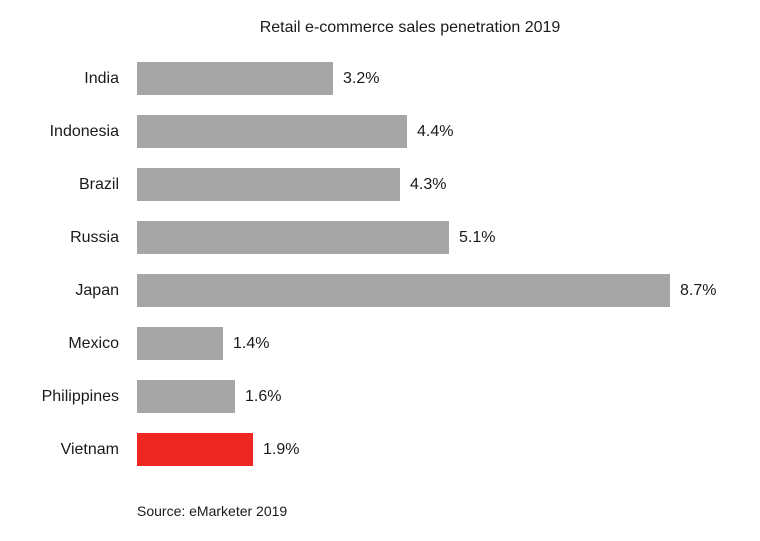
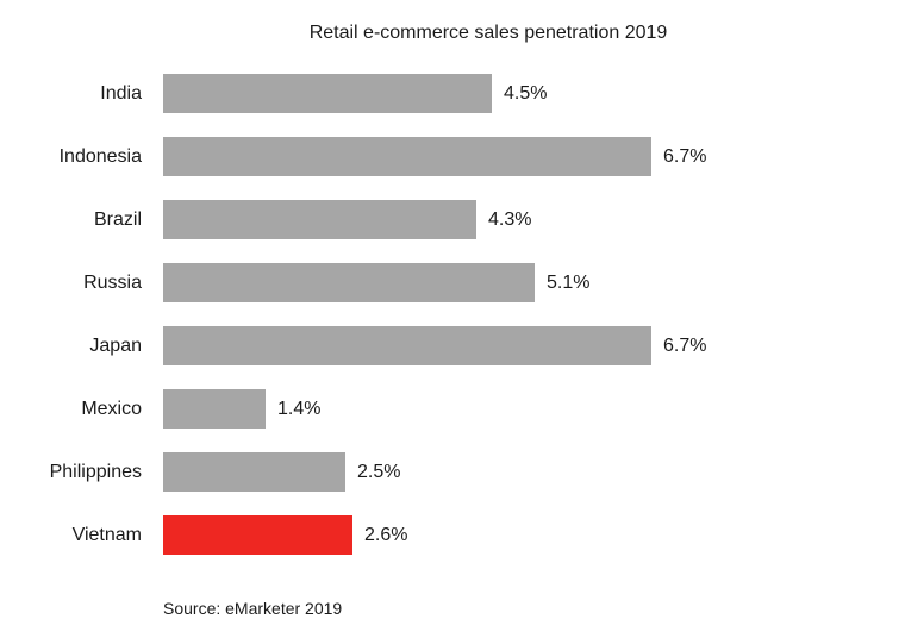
India: 3.2% -> 4.5%
Indonesia: 4.4% -> 6.7%
Japan: 8.7% -> 6.7%
Philippines: 1.6% -> 2.5%
Vietnam: 1.9% -> 2.6%
